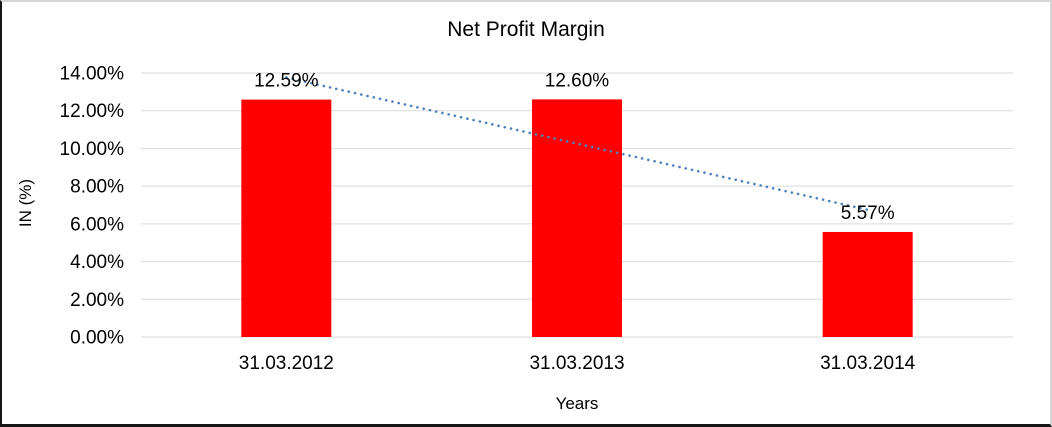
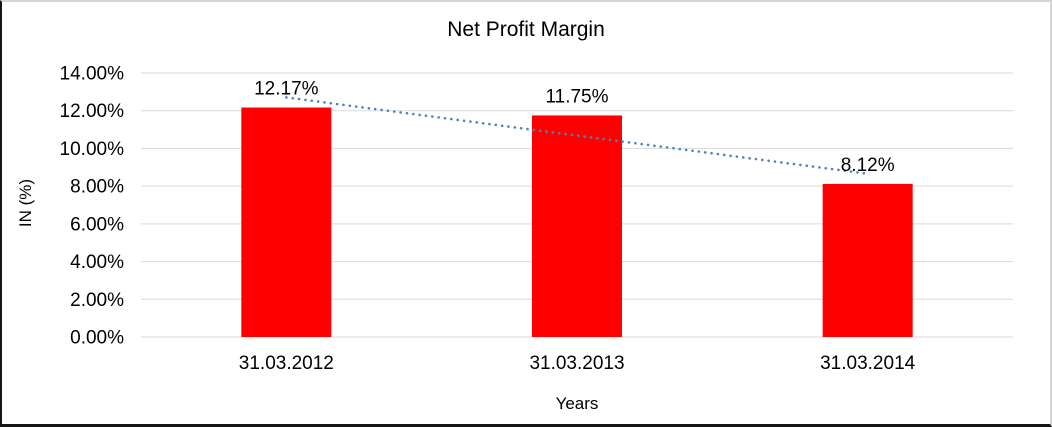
31.03.2012: 12.59% -> 12.17%
31.03.2013: 12.60% -> 11.75%
31.03.2014: 5.57% -> 8.12%
